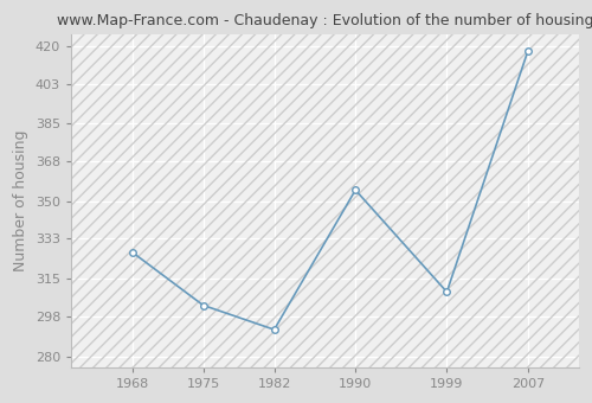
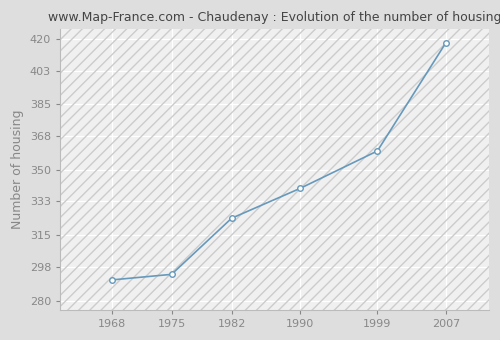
1968: 327 -> 291
1975: 303 -> 294
1982: 292 -> 324
1990: 355 -> 340
1999: 309 -> 360
